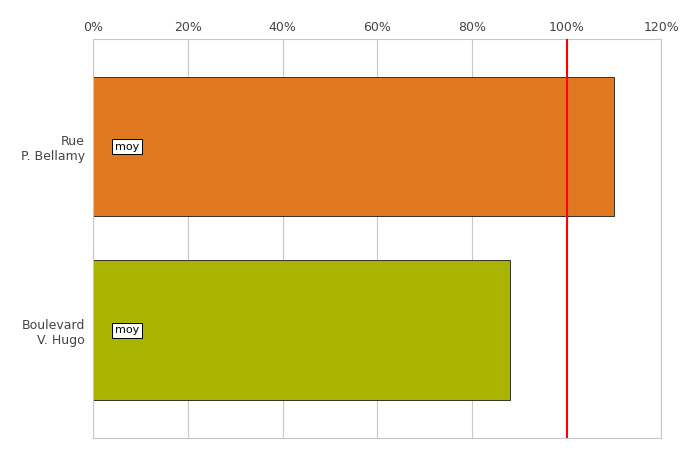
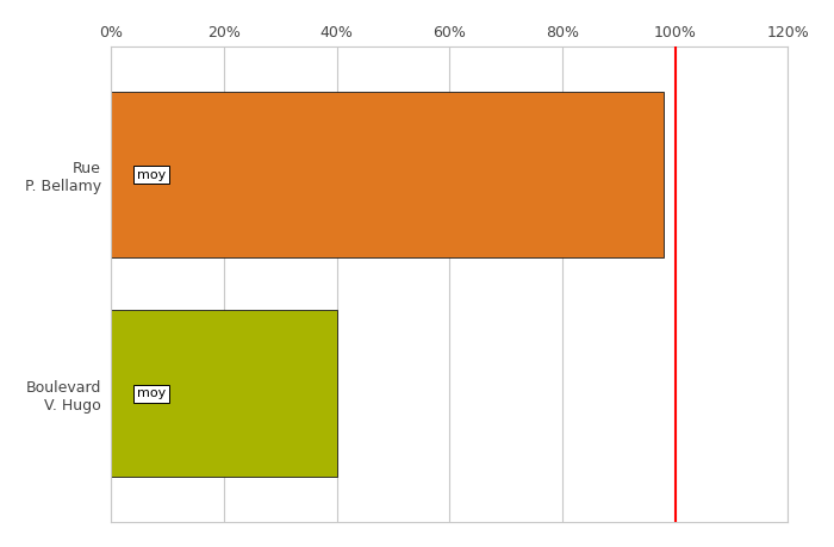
Rue P. Bellamy: 110% -> 98%
Boulevard V. Hugo: 88% -> 40%
